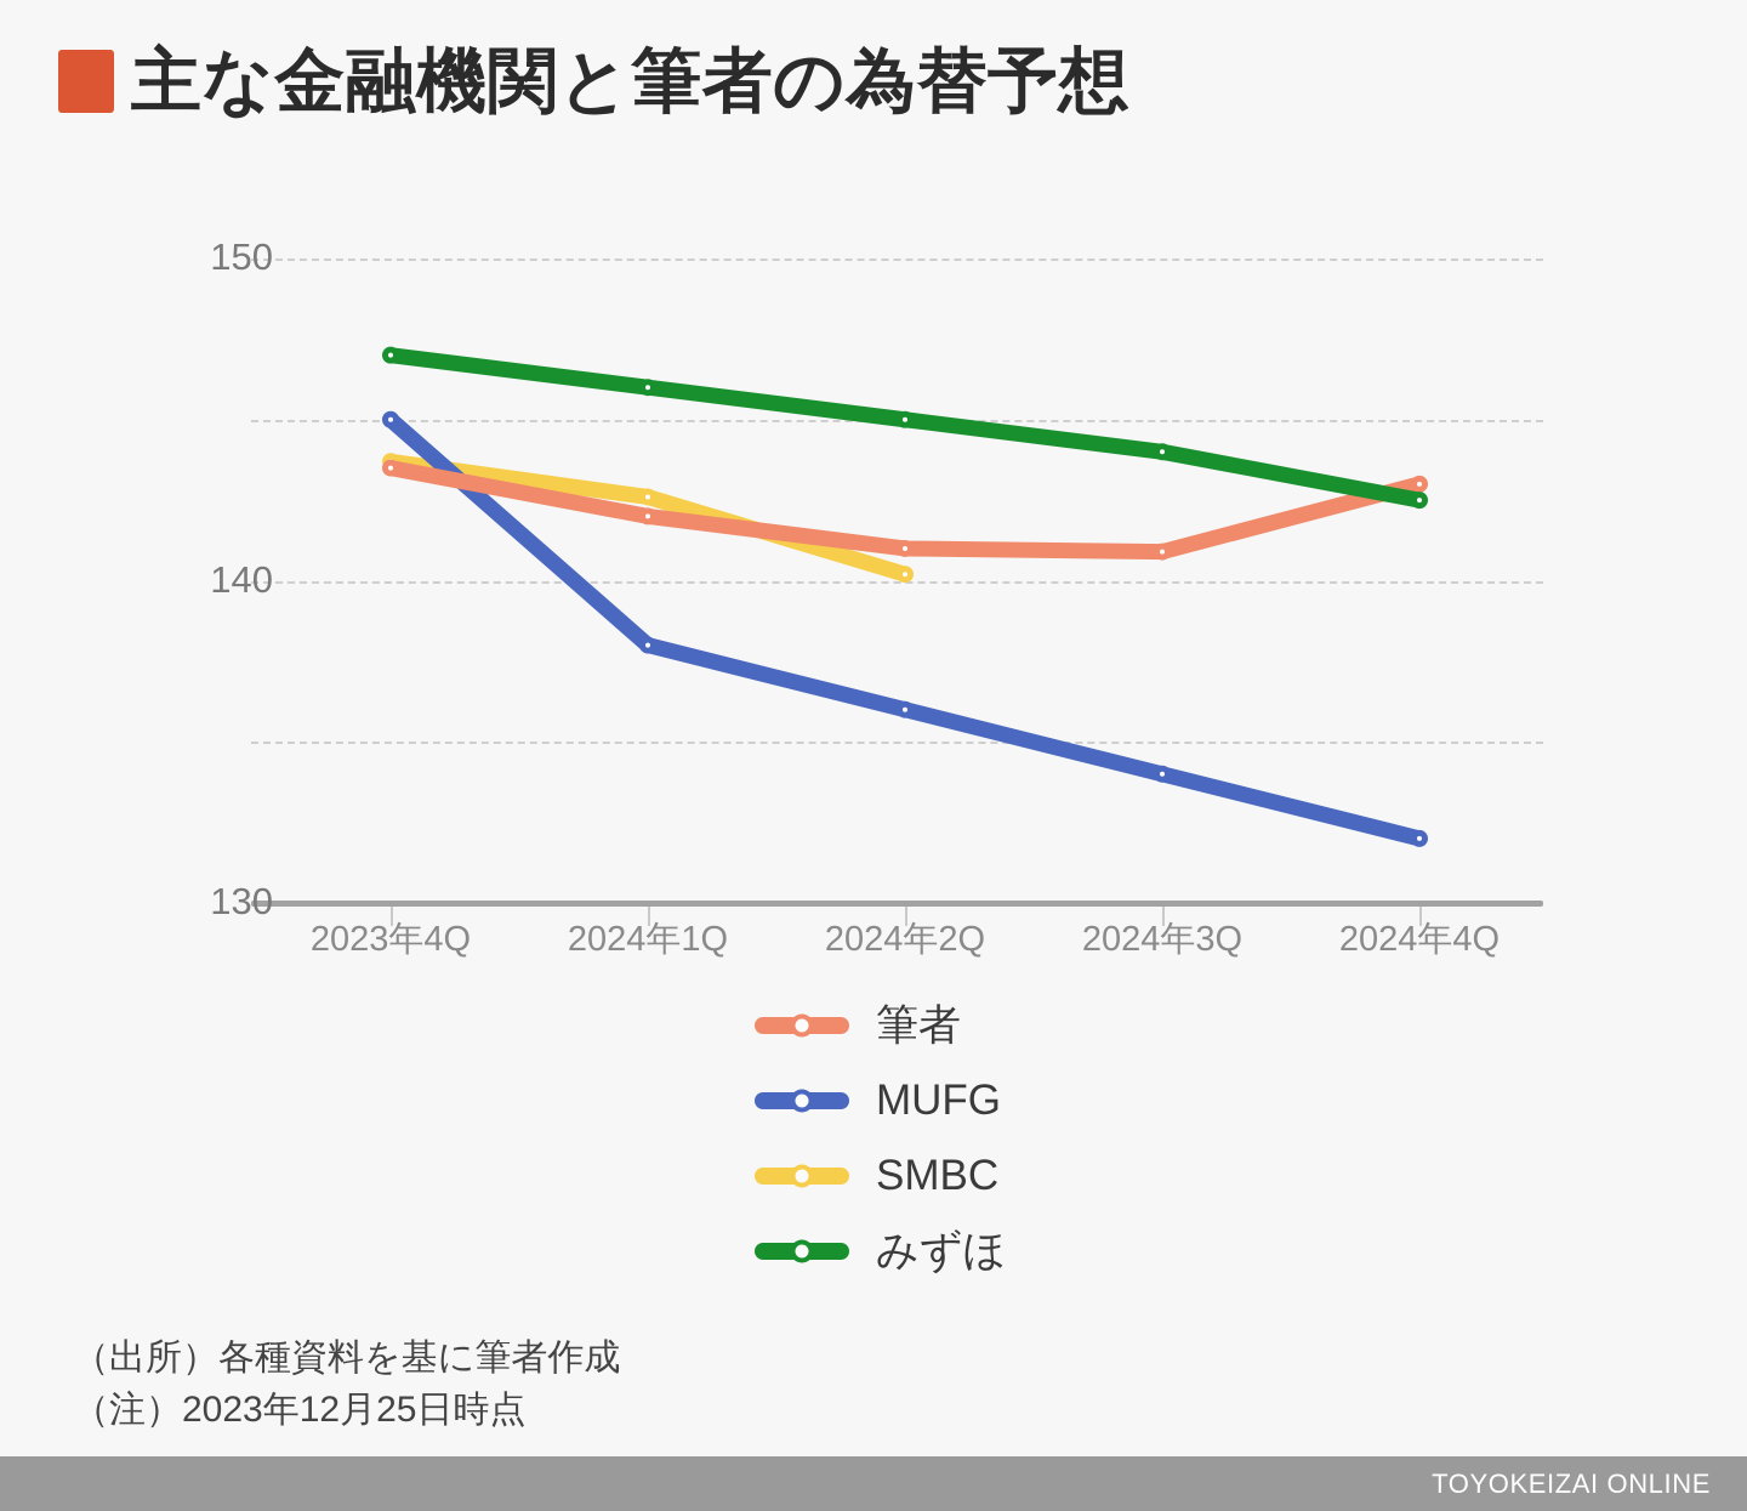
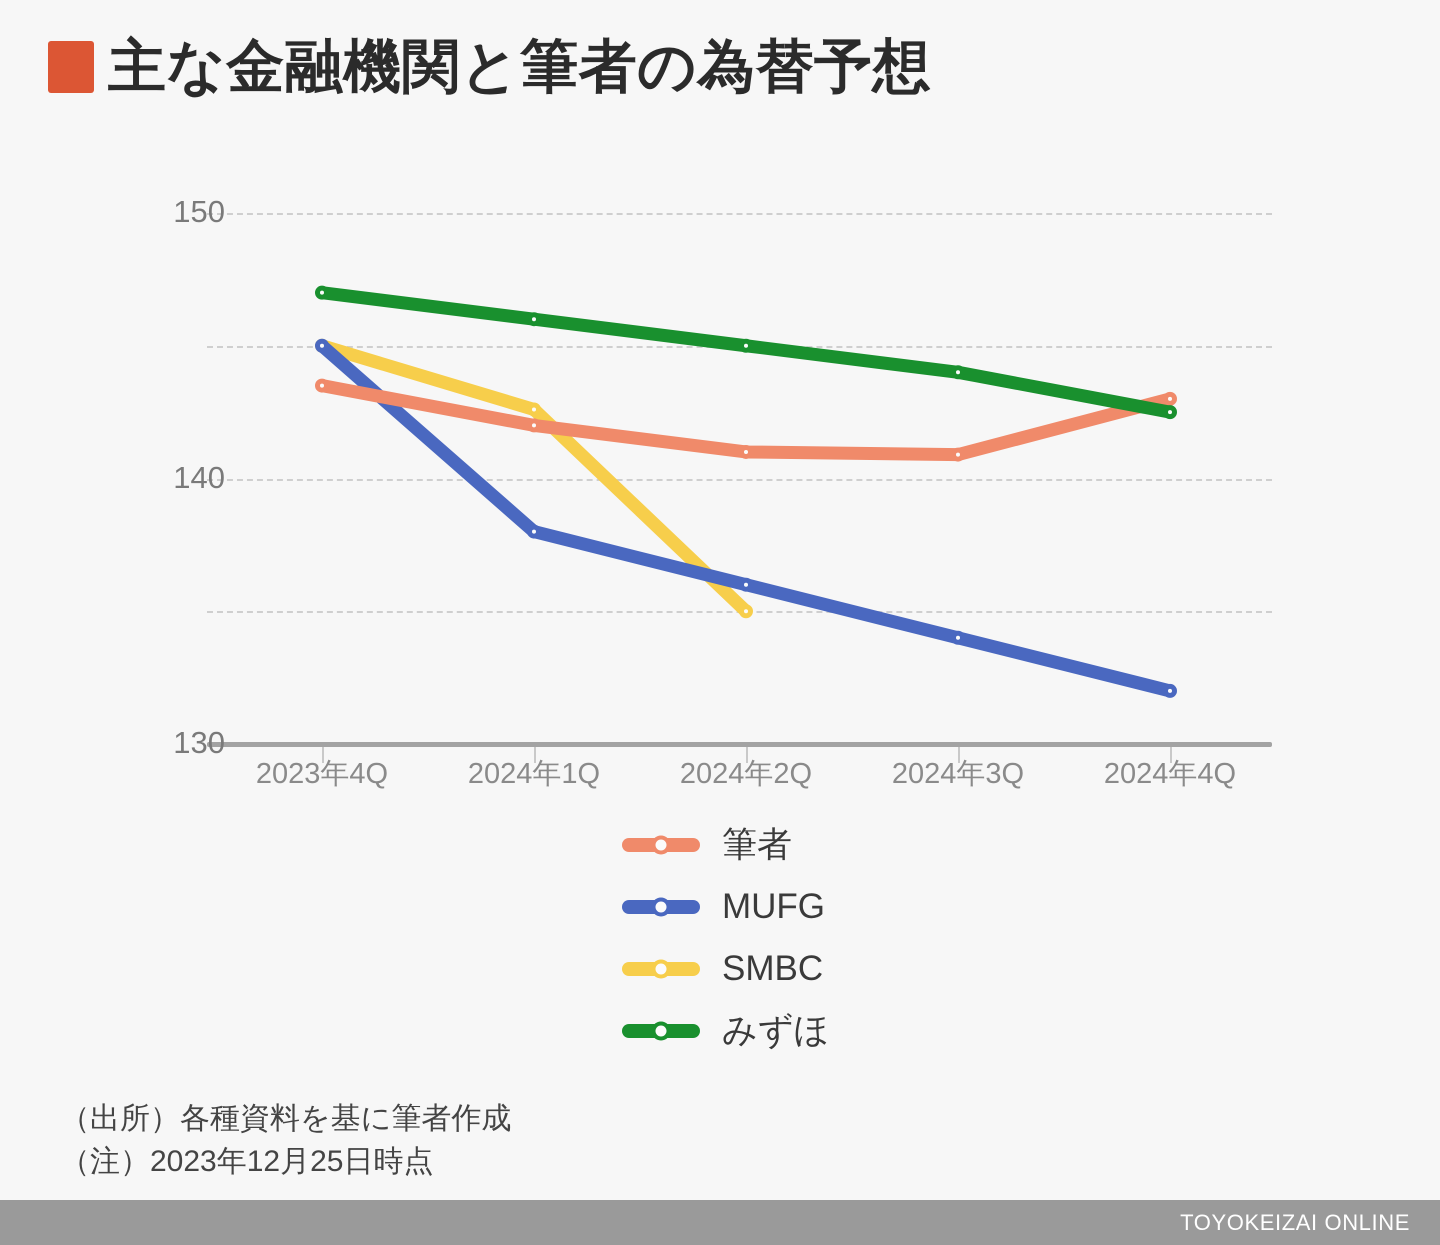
SMBC/2023年4Q: 143.7 -> 145.0
SMBC/2024年2Q: 140.2 -> 135.0
